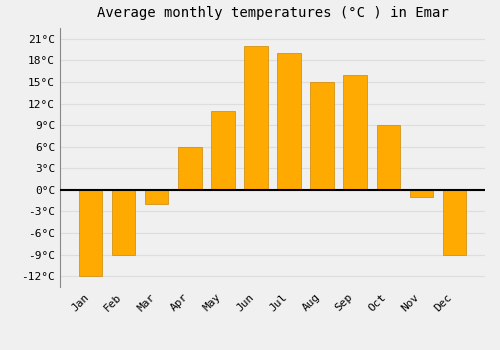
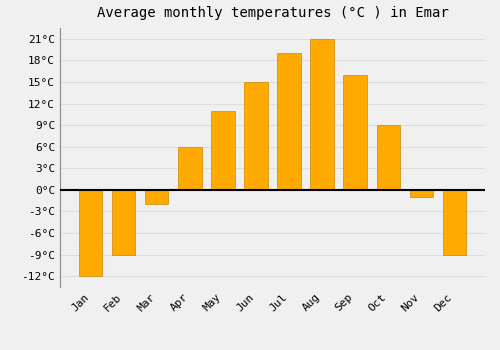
Jun: 20°C -> 15°C
Aug: 15°C -> 21°C
